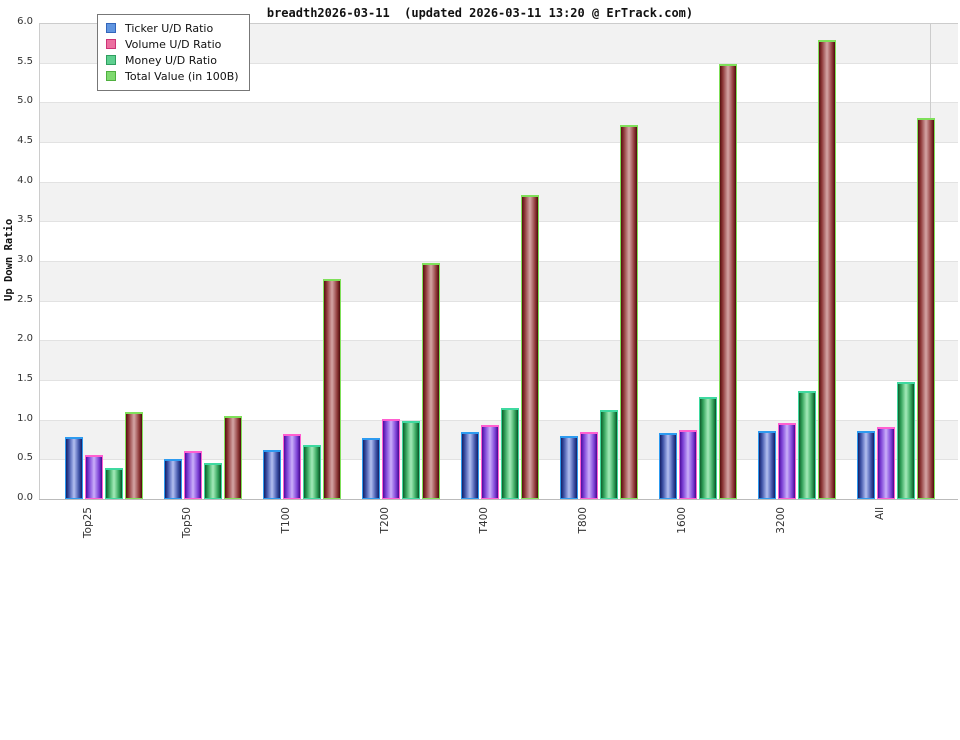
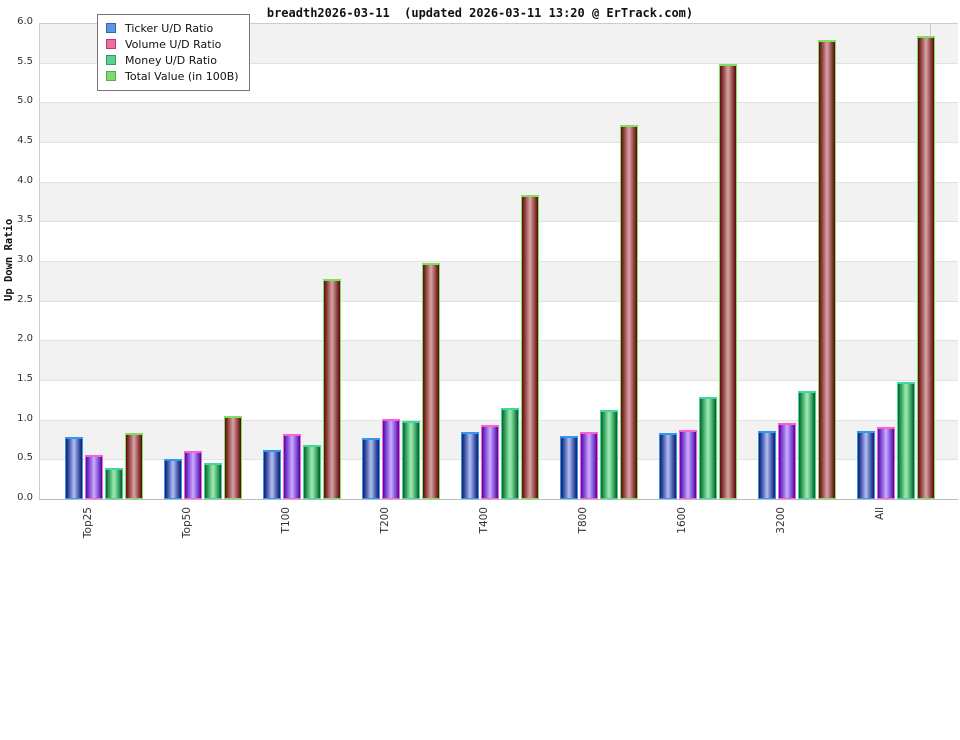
Total Value (in 100B)/Top25: 1.1 -> 0.8
Total Value (in 100B)/All: 4.8 -> 5.8
